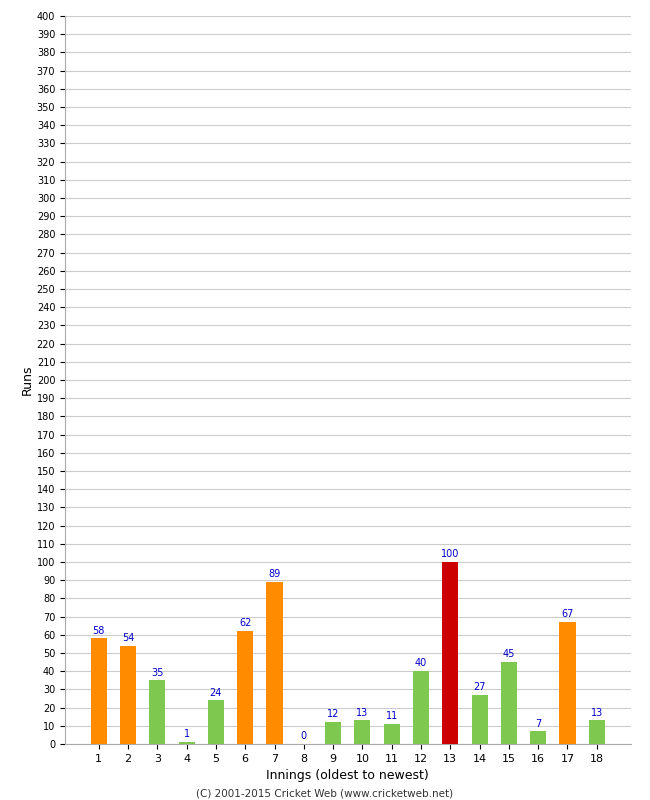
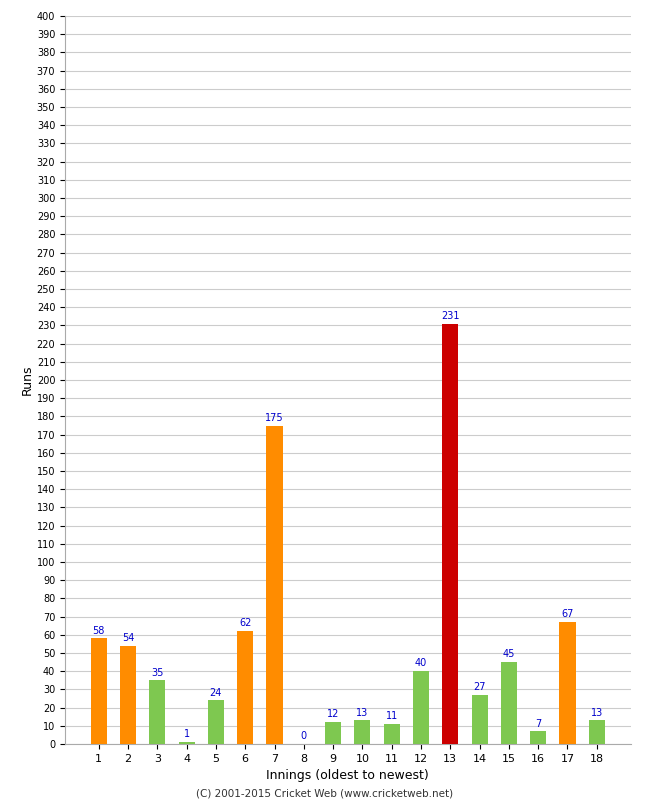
7: 89 -> 175
13: 100 -> 231
